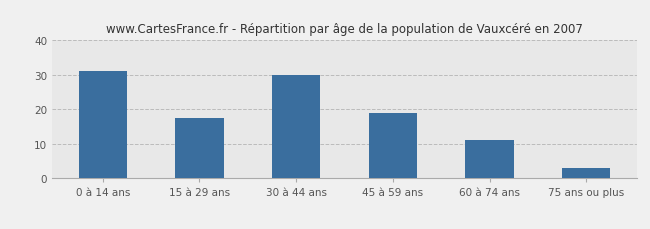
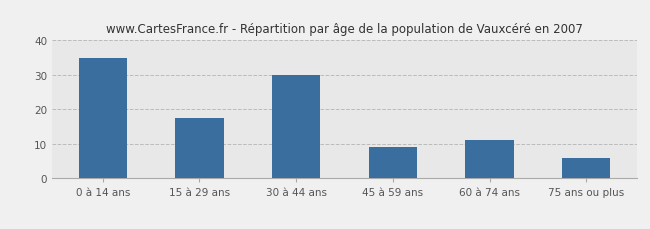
0 à 14 ans: 31.0 -> 35.0
45 à 59 ans: 19.0 -> 9.0
75 ans ou plus: 3.0 -> 6.0
